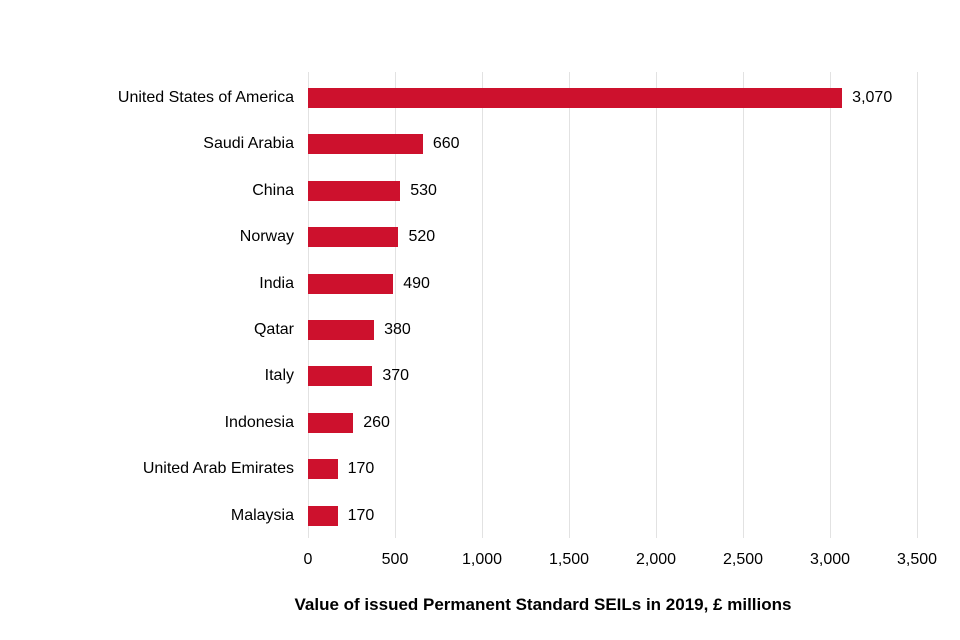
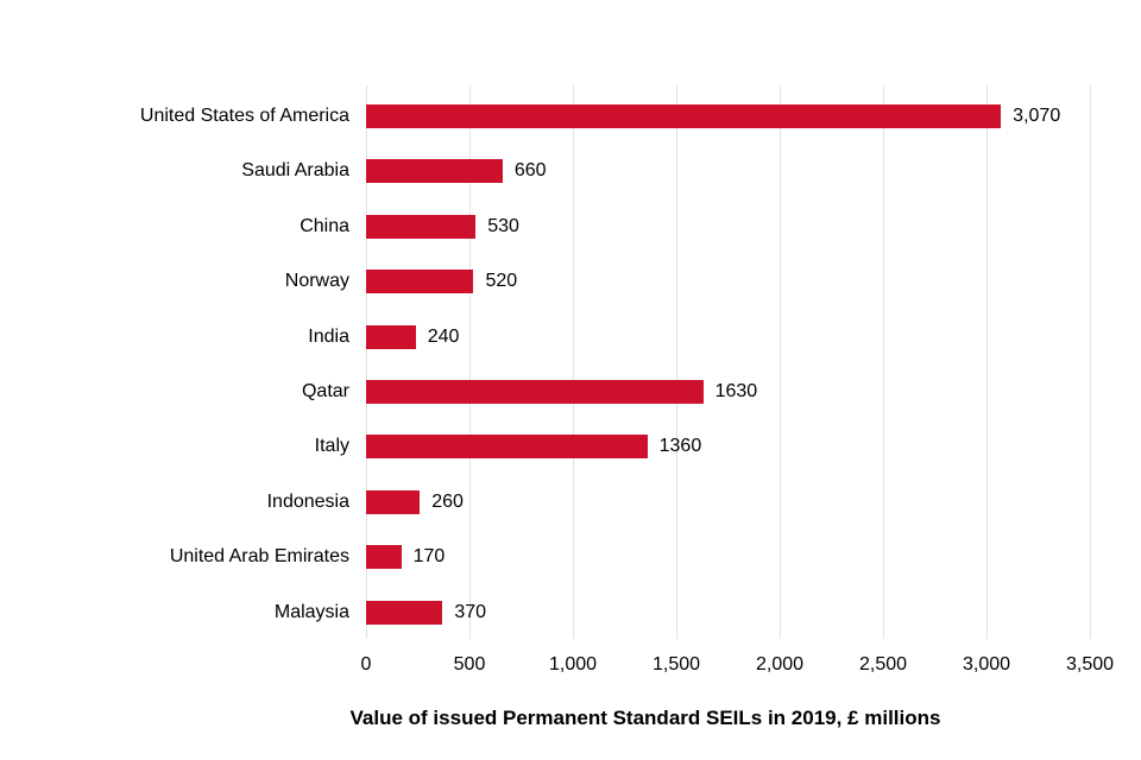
India: 490 -> 240
Qatar: 380 -> 1630
Italy: 370 -> 1360
Malaysia: 170 -> 370
